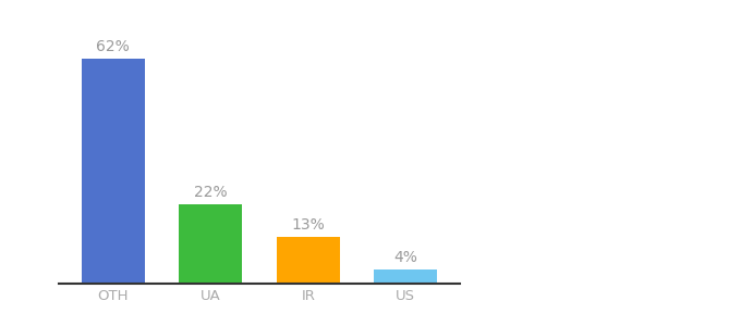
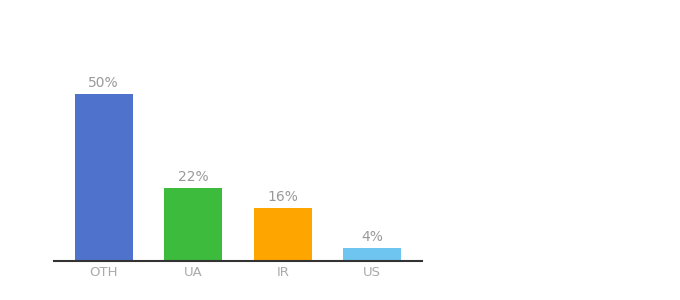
OTH: 62% -> 50%
IR: 13% -> 16%
